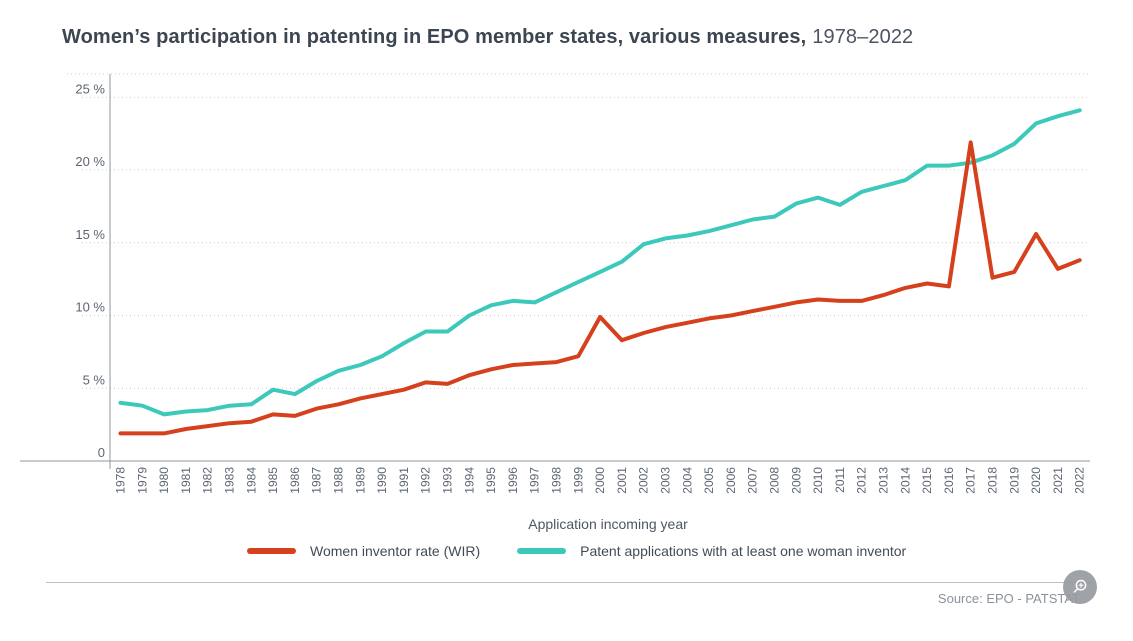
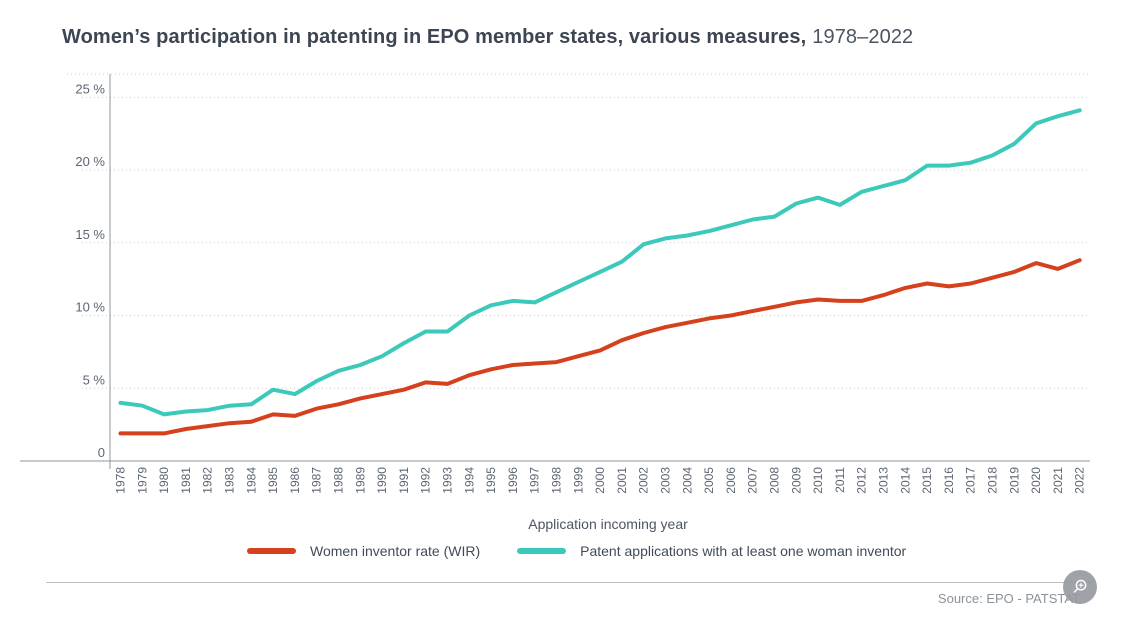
Women inventor rate (WIR)/2000: 9.9% -> 7.6%
Women inventor rate (WIR)/2017: 21.9% -> 12.2%
Women inventor rate (WIR)/2020: 15.6% -> 13.6%
